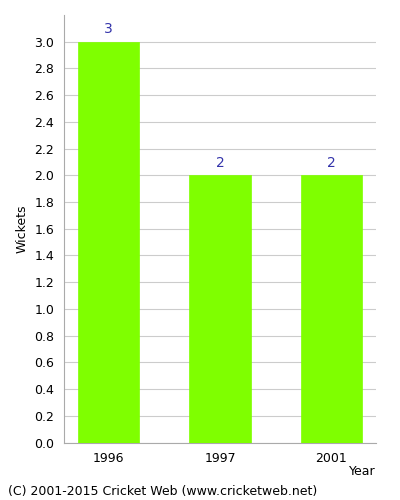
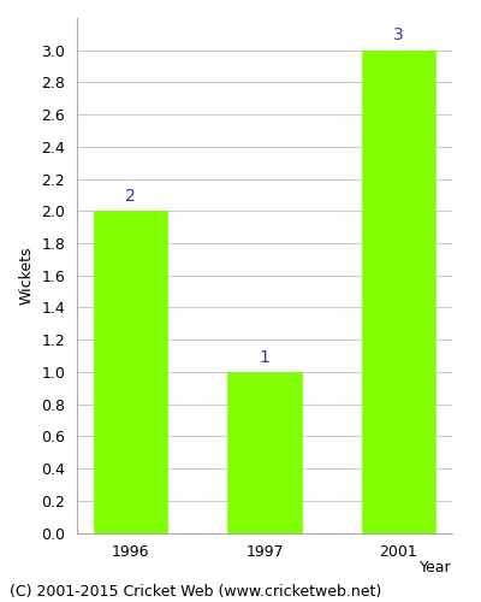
1996: 3 -> 2
1997: 2 -> 1
2001: 2 -> 3
